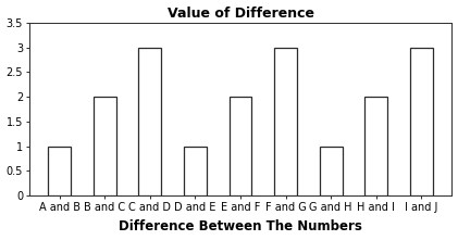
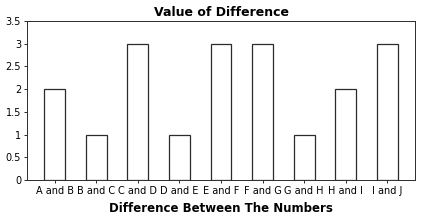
A and B: 1 -> 2
B and C: 2 -> 1
E and F: 2 -> 3
